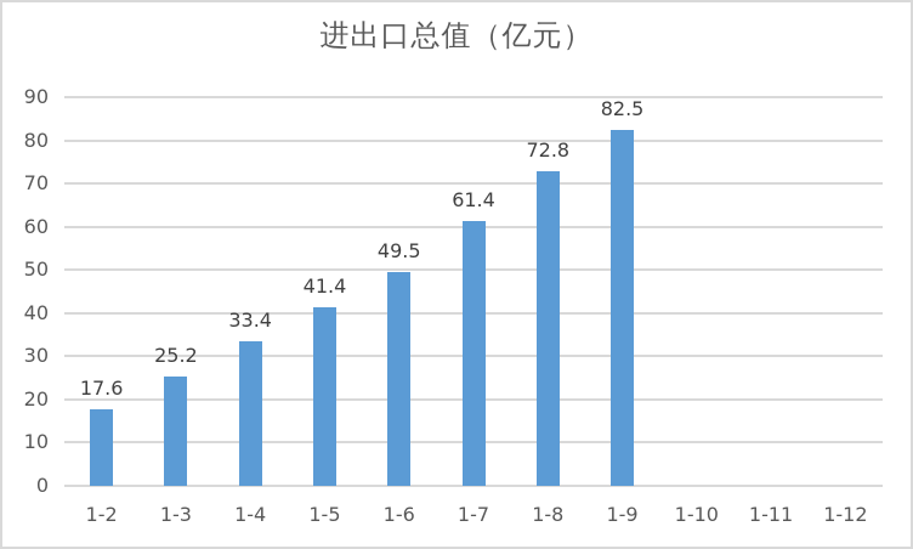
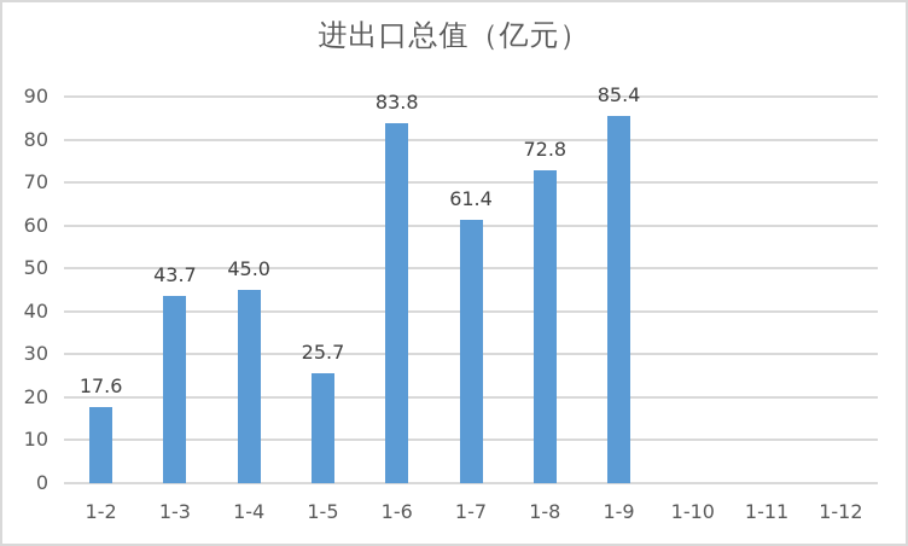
1-3: 25.2 -> 43.7
1-4: 33.4 -> 45.0
1-5: 41.4 -> 25.7
1-6: 49.5 -> 83.8
1-9: 82.5 -> 85.4
